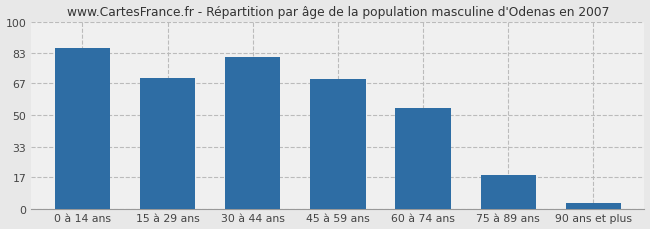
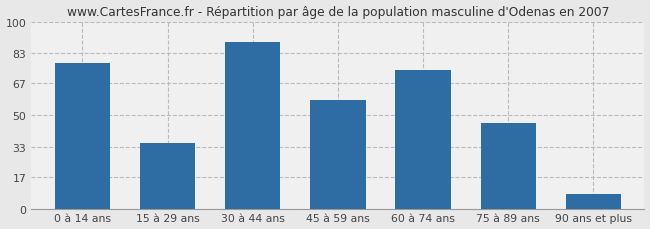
0 à 14 ans: 86 -> 78
15 à 29 ans: 70 -> 35
30 à 44 ans: 81 -> 89
45 à 59 ans: 69 -> 58
60 à 74 ans: 54 -> 74
75 à 89 ans: 18 -> 46
90 ans et plus: 3 -> 8
